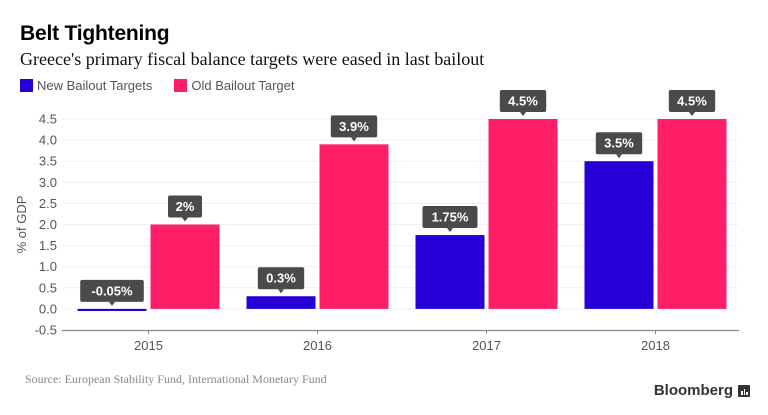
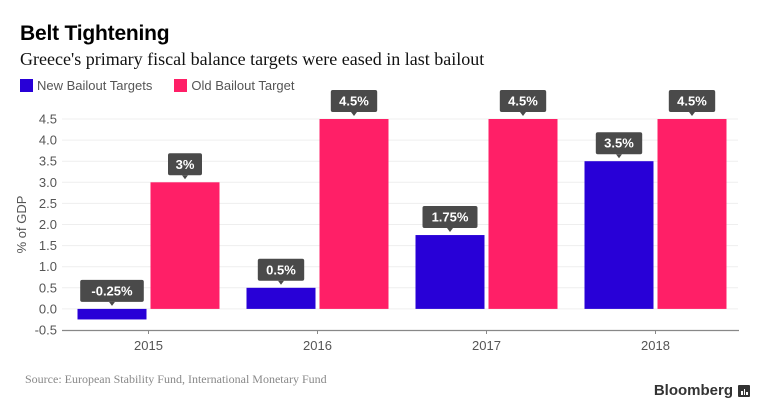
New Bailout Targets/2015: -0.05% -> -0.25%
Old Bailout Target/2015: 2% -> 3%
New Bailout Targets/2016: 0.3% -> 0.5%
Old Bailout Target/2016: 3.9% -> 4.5%
